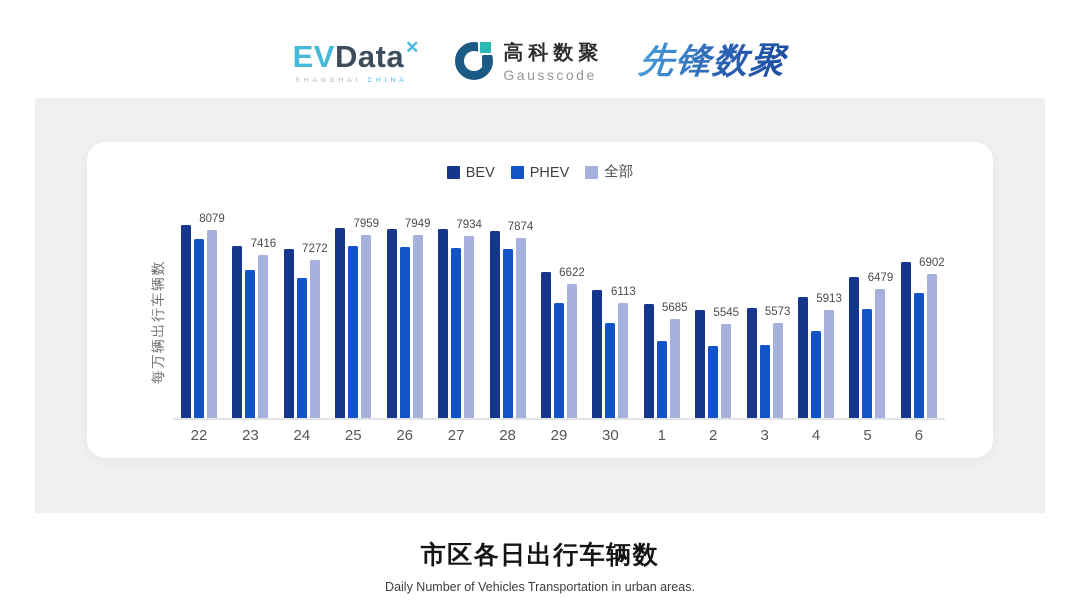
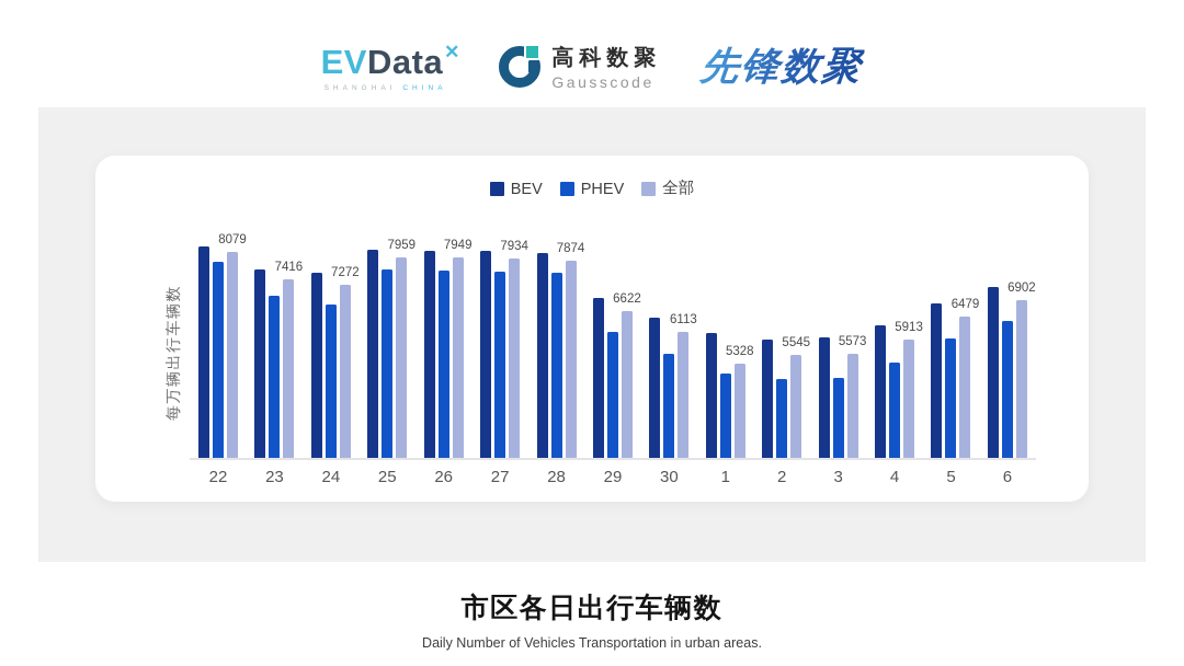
全部/1: 5685 -> 5328
